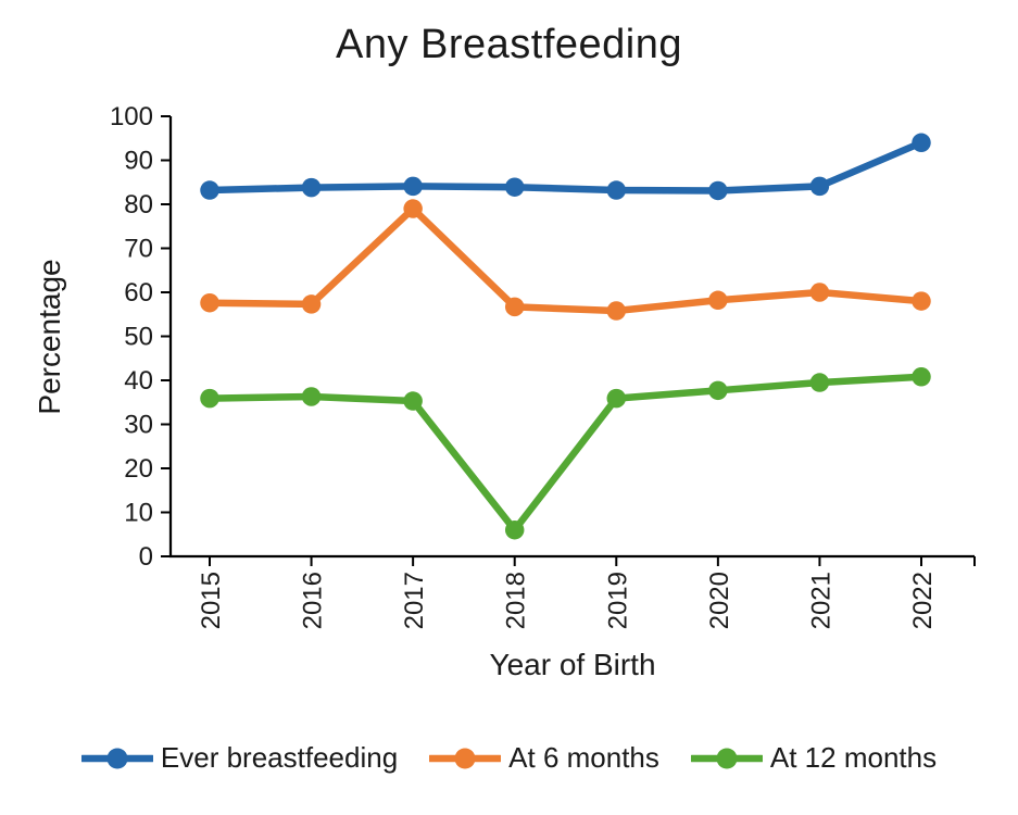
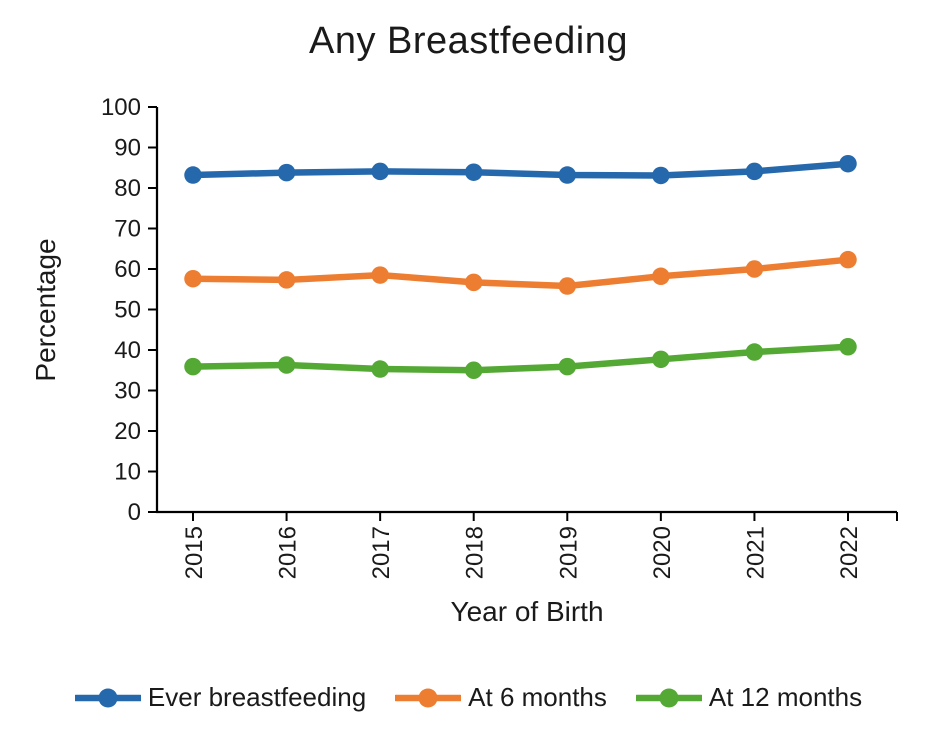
At 6 months/2017: 79 -> 58
At 12 months/2018: 6 -> 35
Ever breastfeeding/2022: 94 -> 86
At 6 months/2022: 58 -> 62
